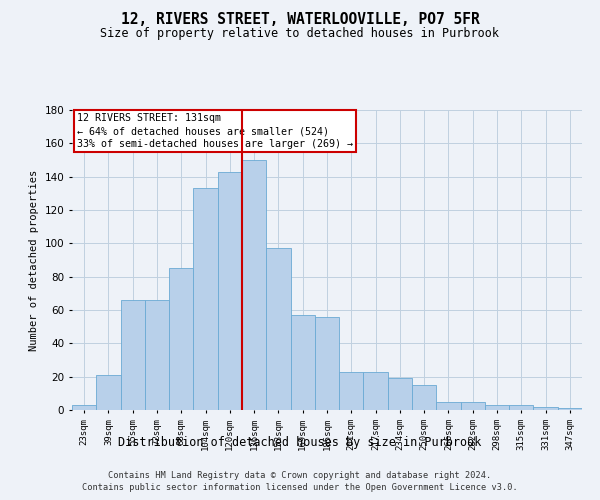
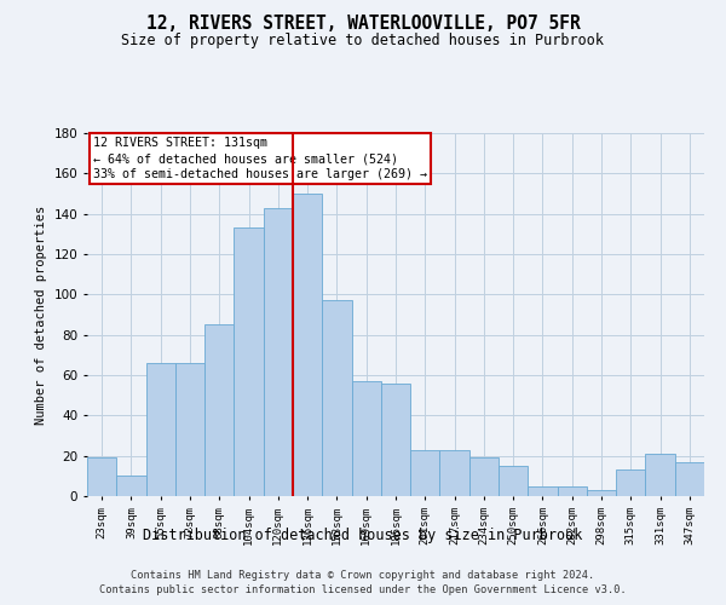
23sqm: 3 -> 19
39sqm: 21 -> 10
315sqm: 3 -> 13
331sqm: 2 -> 21
347sqm: 1 -> 17
